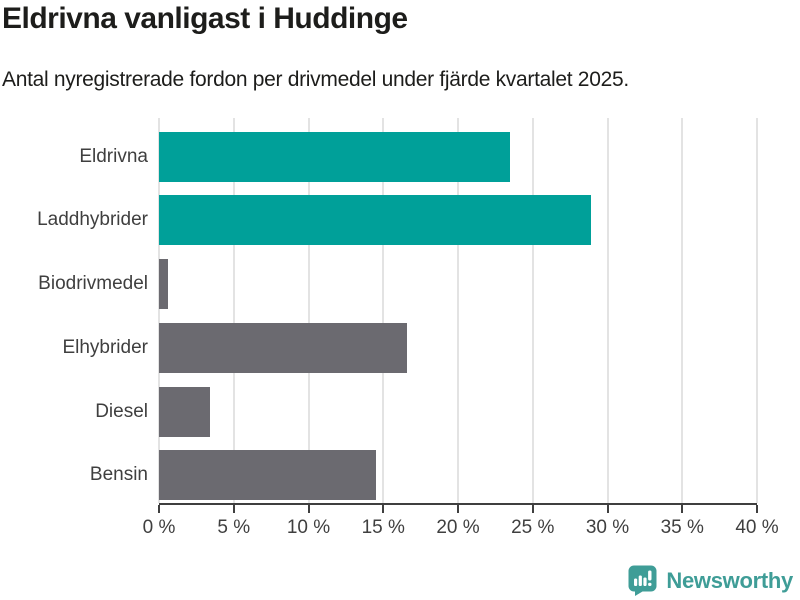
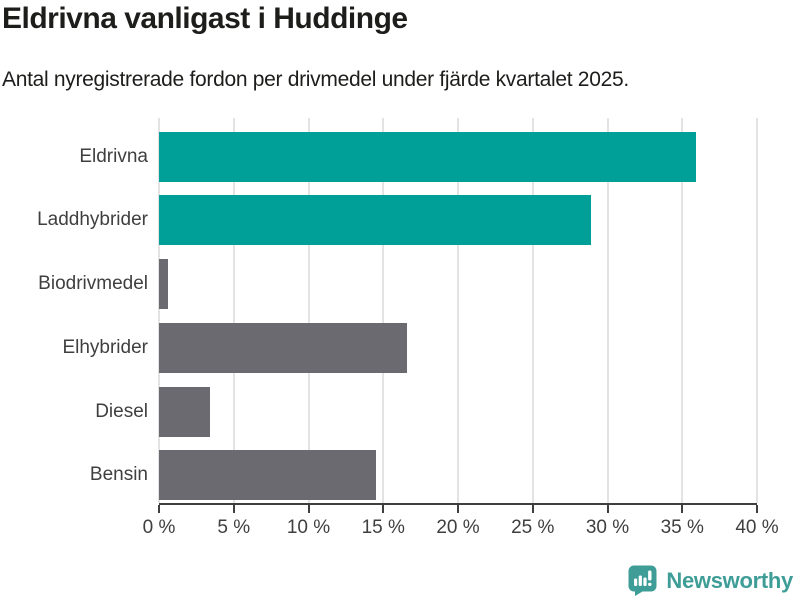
Eldrivna: 23.5% -> 35.9%
